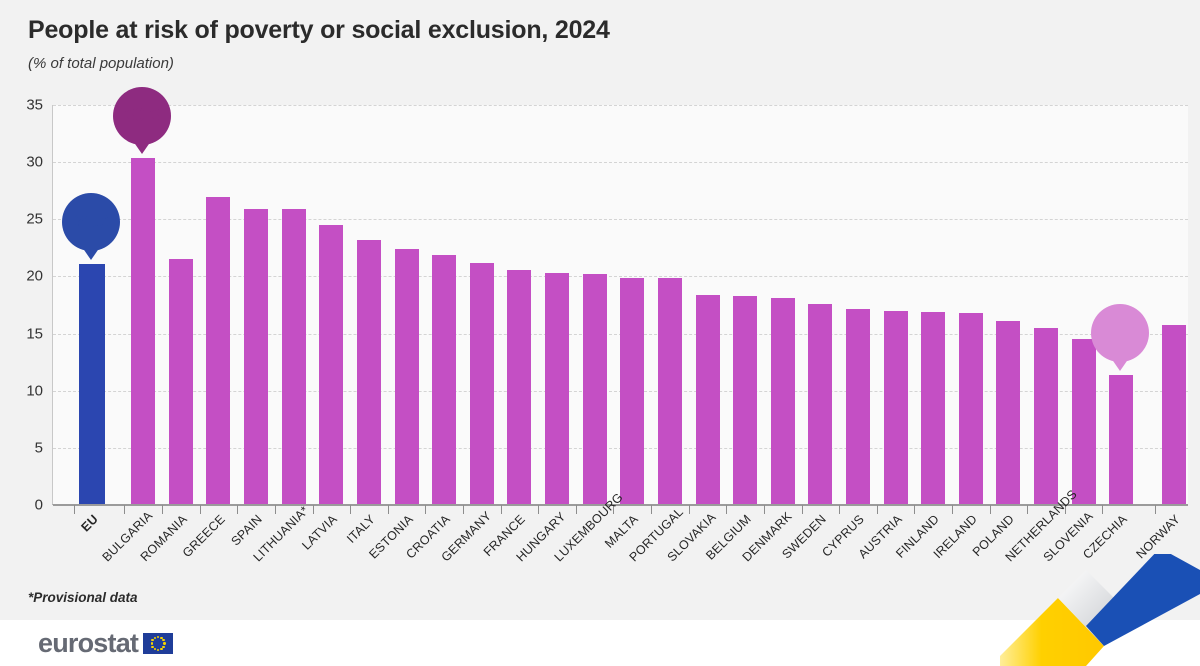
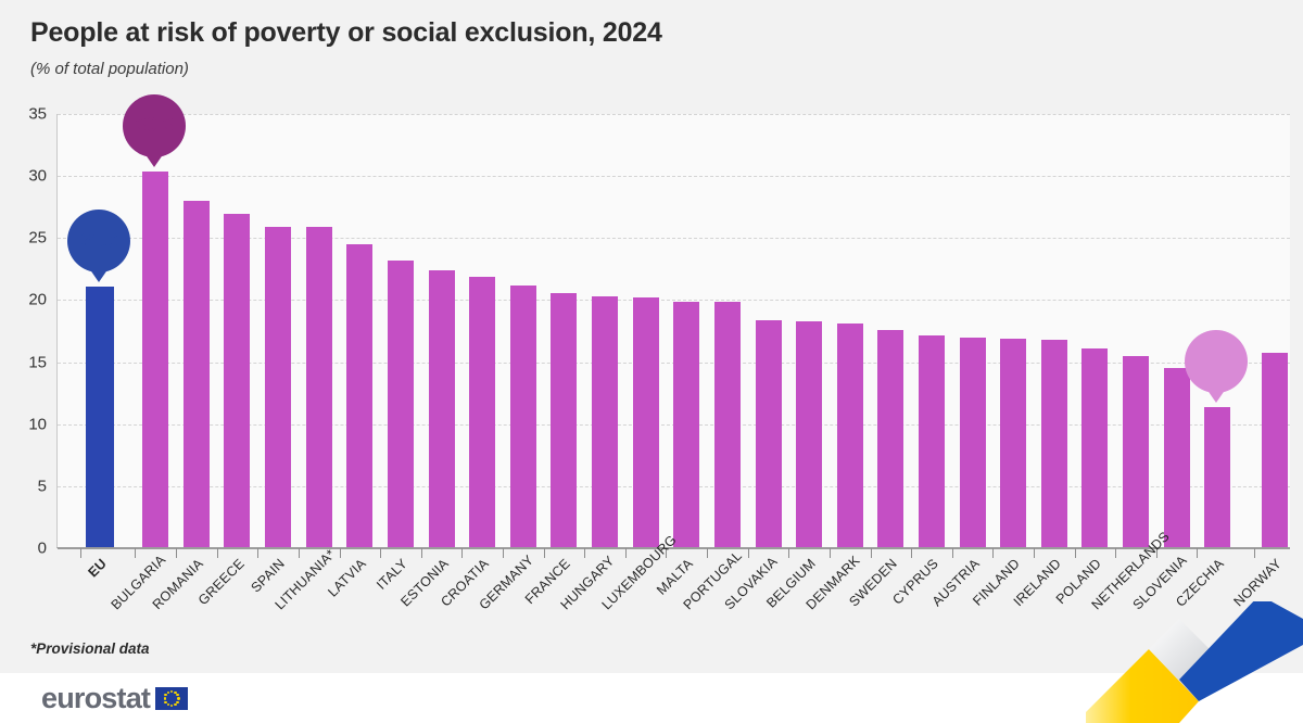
ROMANIA: 21.4 -> 27.9
